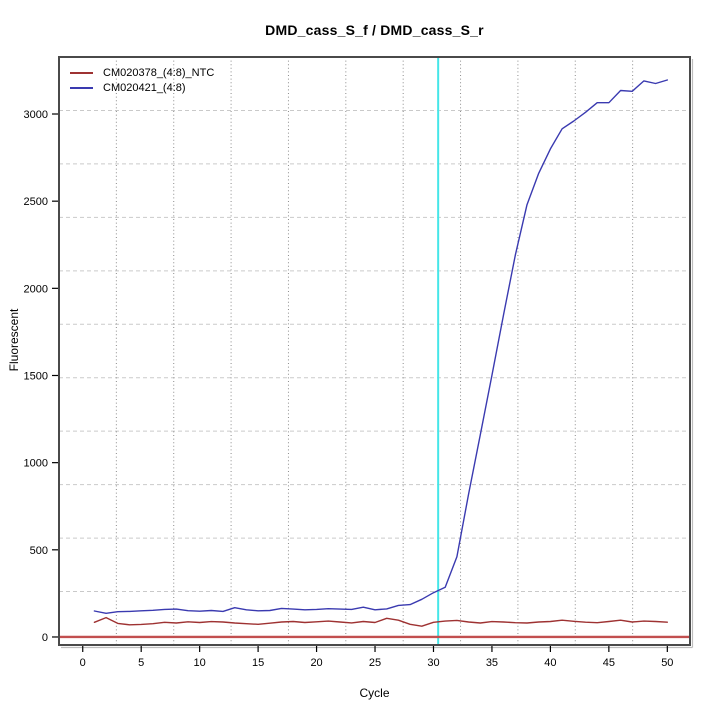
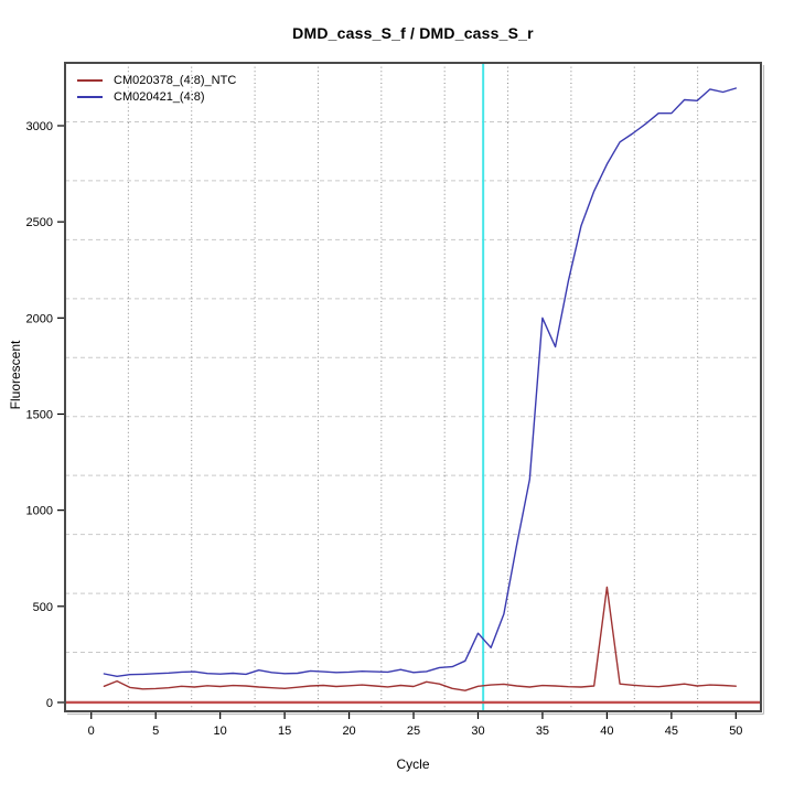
CM020421_(4:8)/30: 250 -> 360
CM020421_(4:8)/35: 1500 -> 2000
CM020378_(4:8)_NTC/40: 90 -> 600
